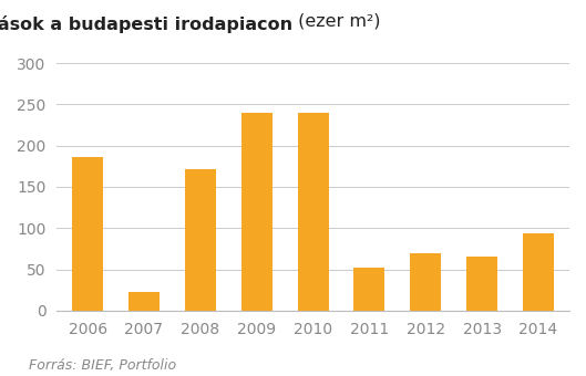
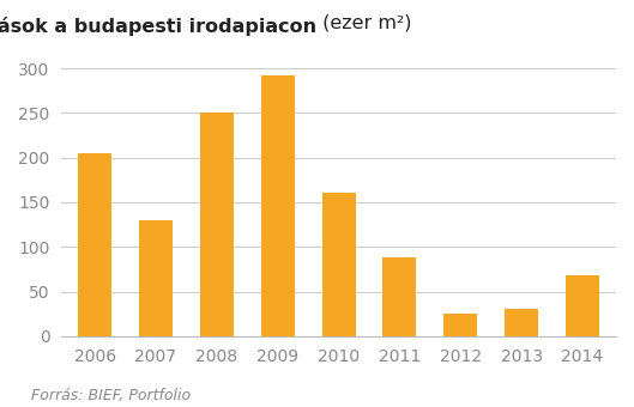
2006: 186 -> 205
2007: 22 -> 130
2008: 172 -> 250
2009: 240 -> 292
2010: 240 -> 161
2011: 52 -> 88
2012: 70 -> 25
2013: 66 -> 31
2014: 94 -> 68
